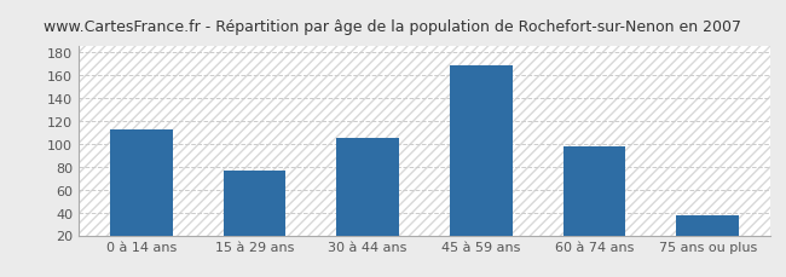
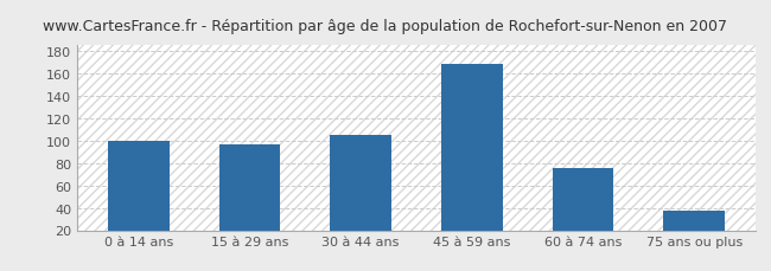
0 à 14 ans: 112 -> 100
15 à 29 ans: 76 -> 97
60 à 74 ans: 98 -> 75
